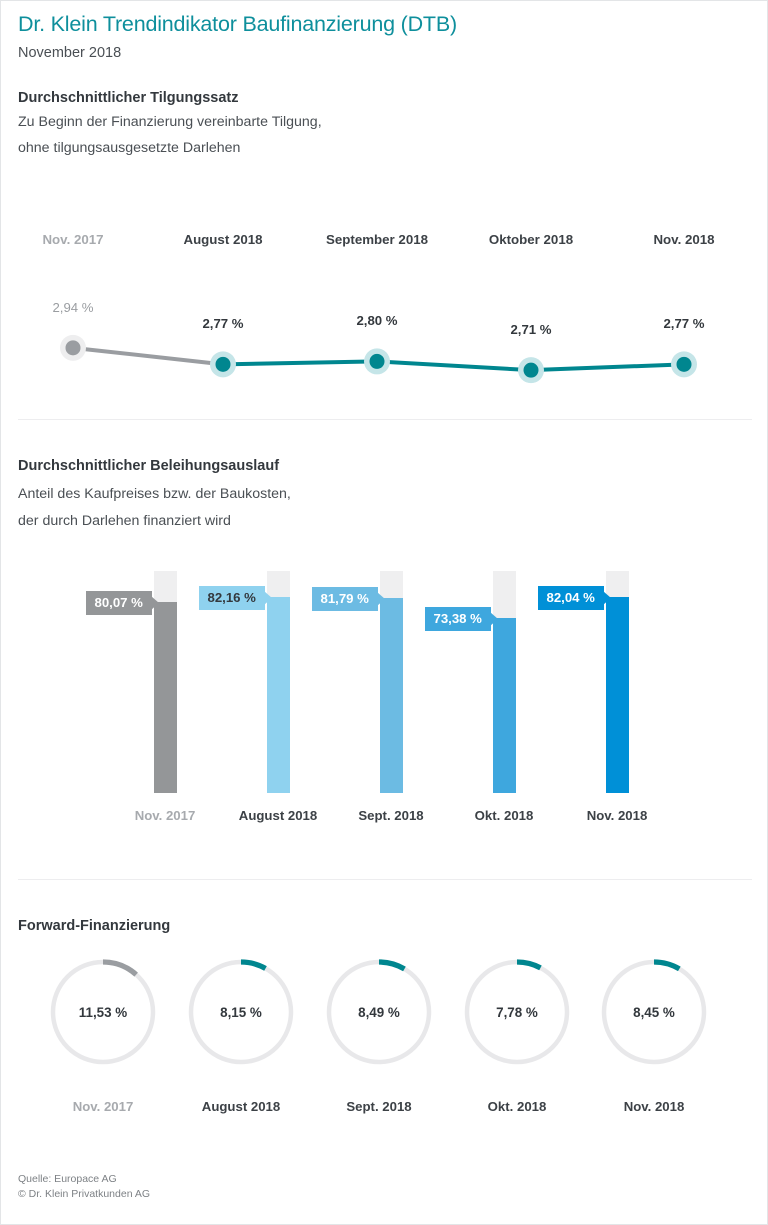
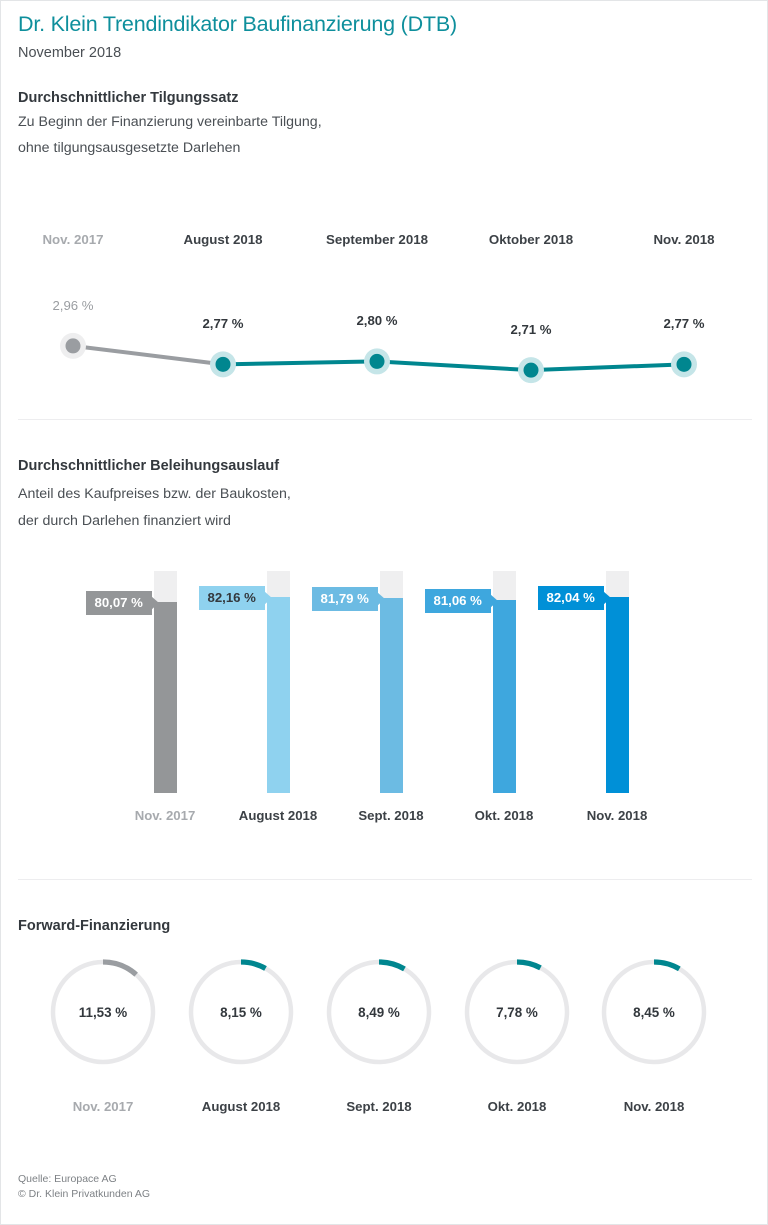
Durchschnittlicher Tilgungssatz/Nov. 2017: 2,94 -> 2,96
Durchschnittlicher Beleihungsauslauf/Okt. 2018: 73,38 -> 81,06
